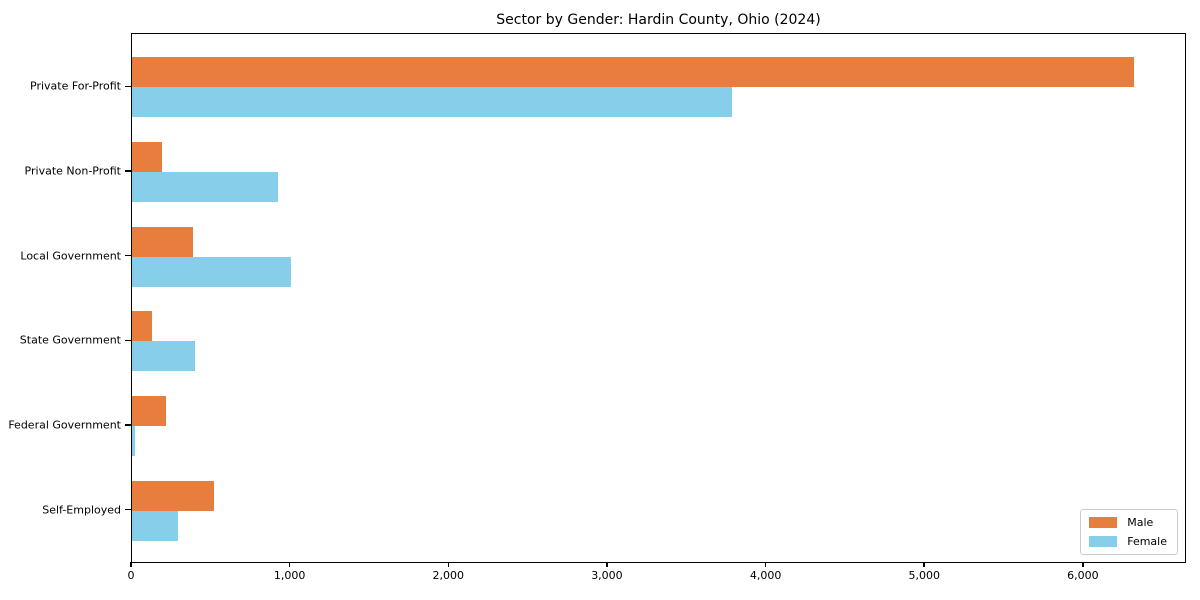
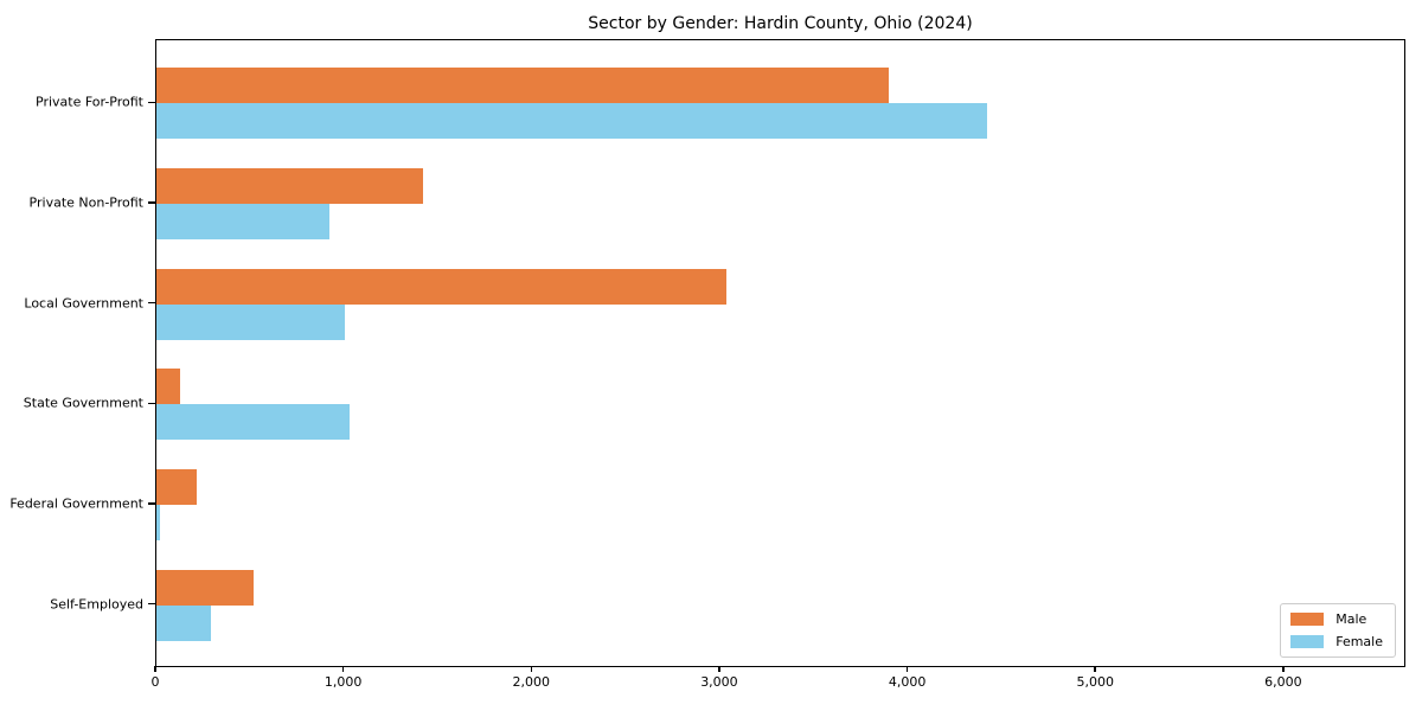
Male/Private For-Profit: 6330 -> 3900
Female/Private For-Profit: 3790 -> 4430
Male/Private Non-Profit: 190 -> 1420
Male/Local Government: 380 -> 3040
Female/State Government: 400 -> 1030
